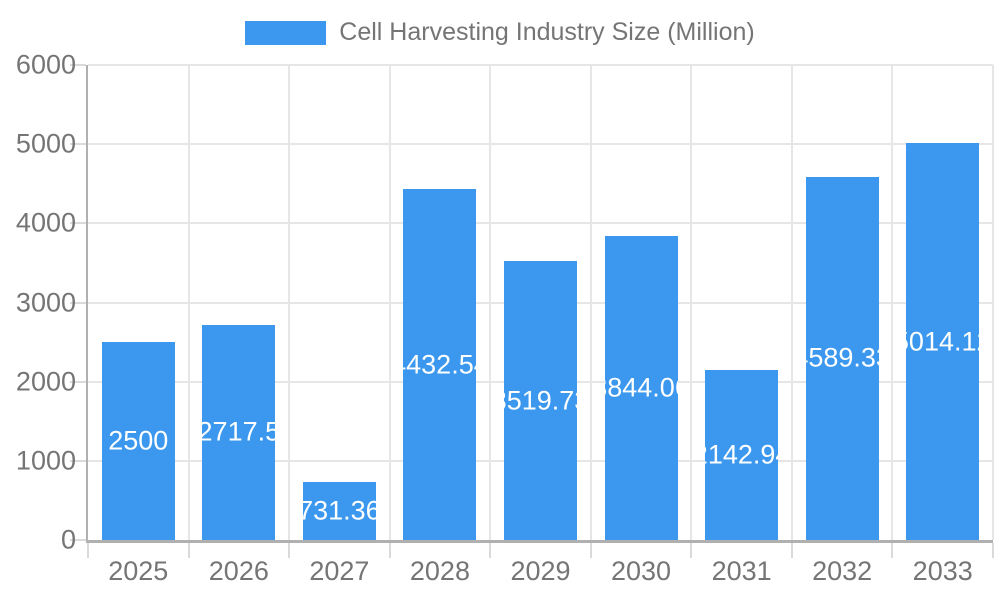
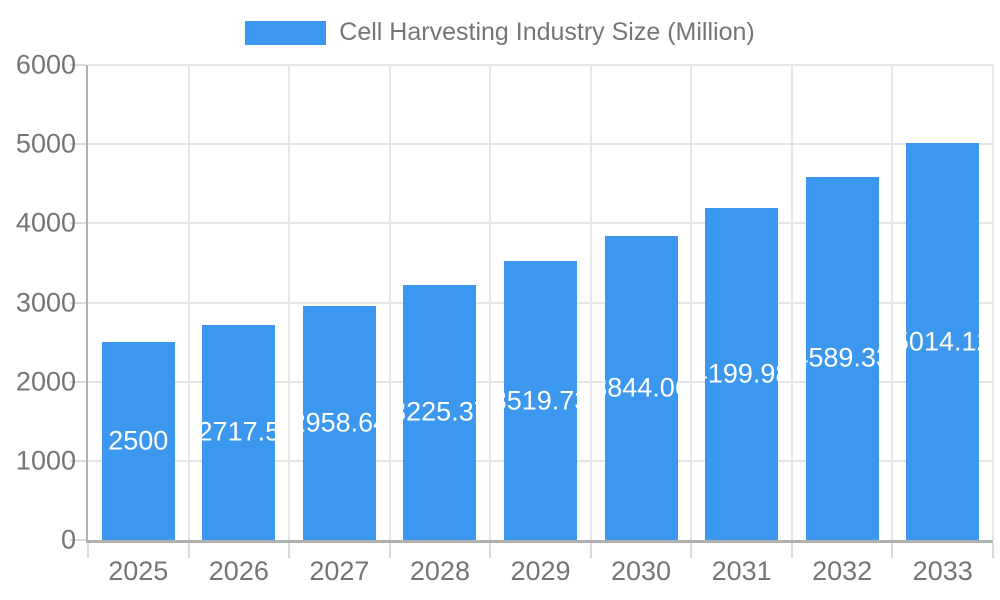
2027: 731.36 -> 2958.64
2028: 4432.54 -> 3225.37
2031: 2142.94 -> 4199.98
